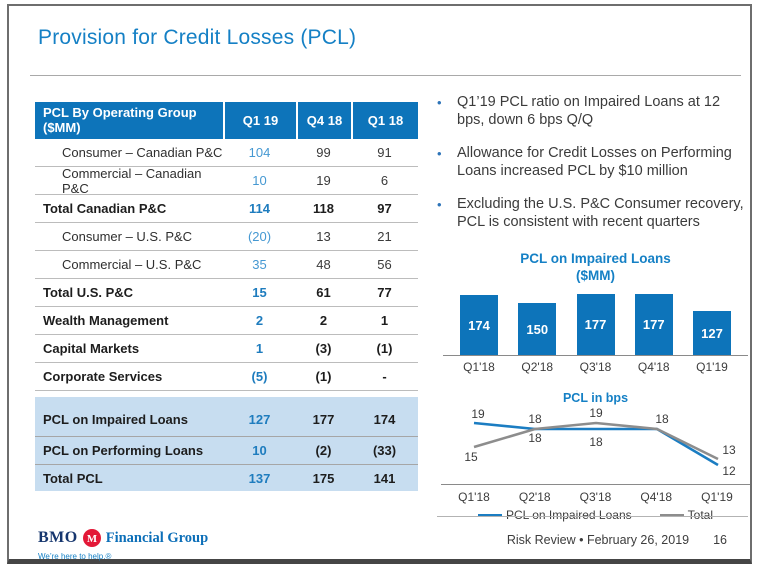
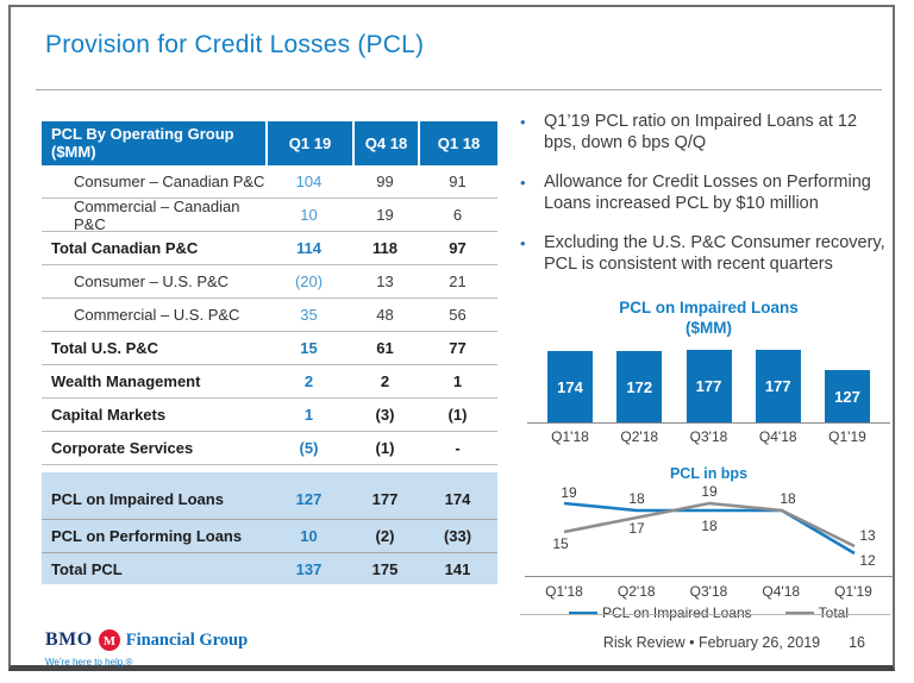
PCL on Impaired Loans/Q2'18: 150 -> 172
PCL in bps/Total/Q2'18: 18 -> 17
